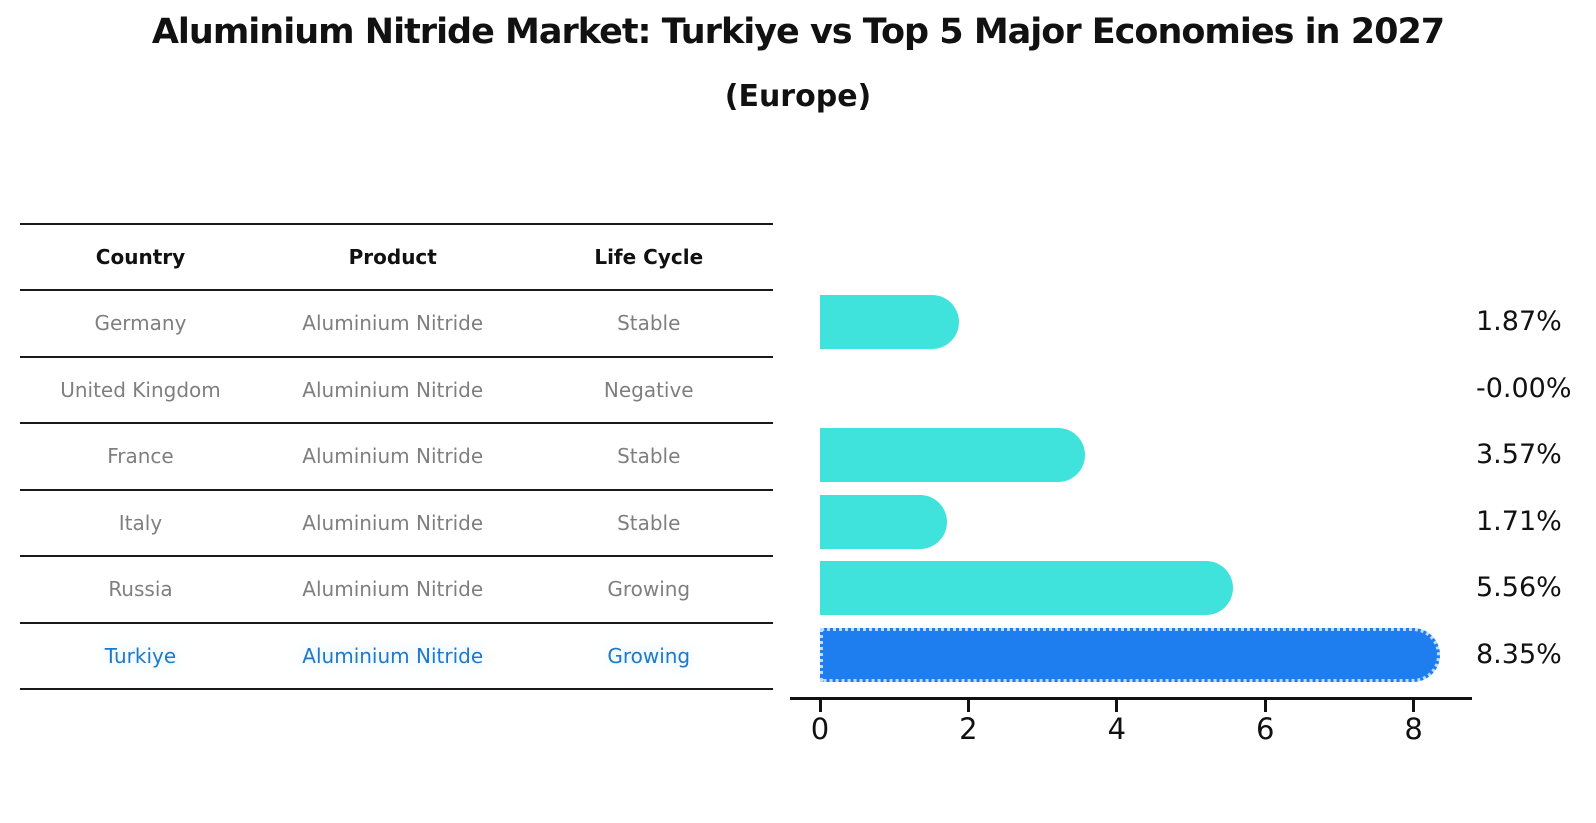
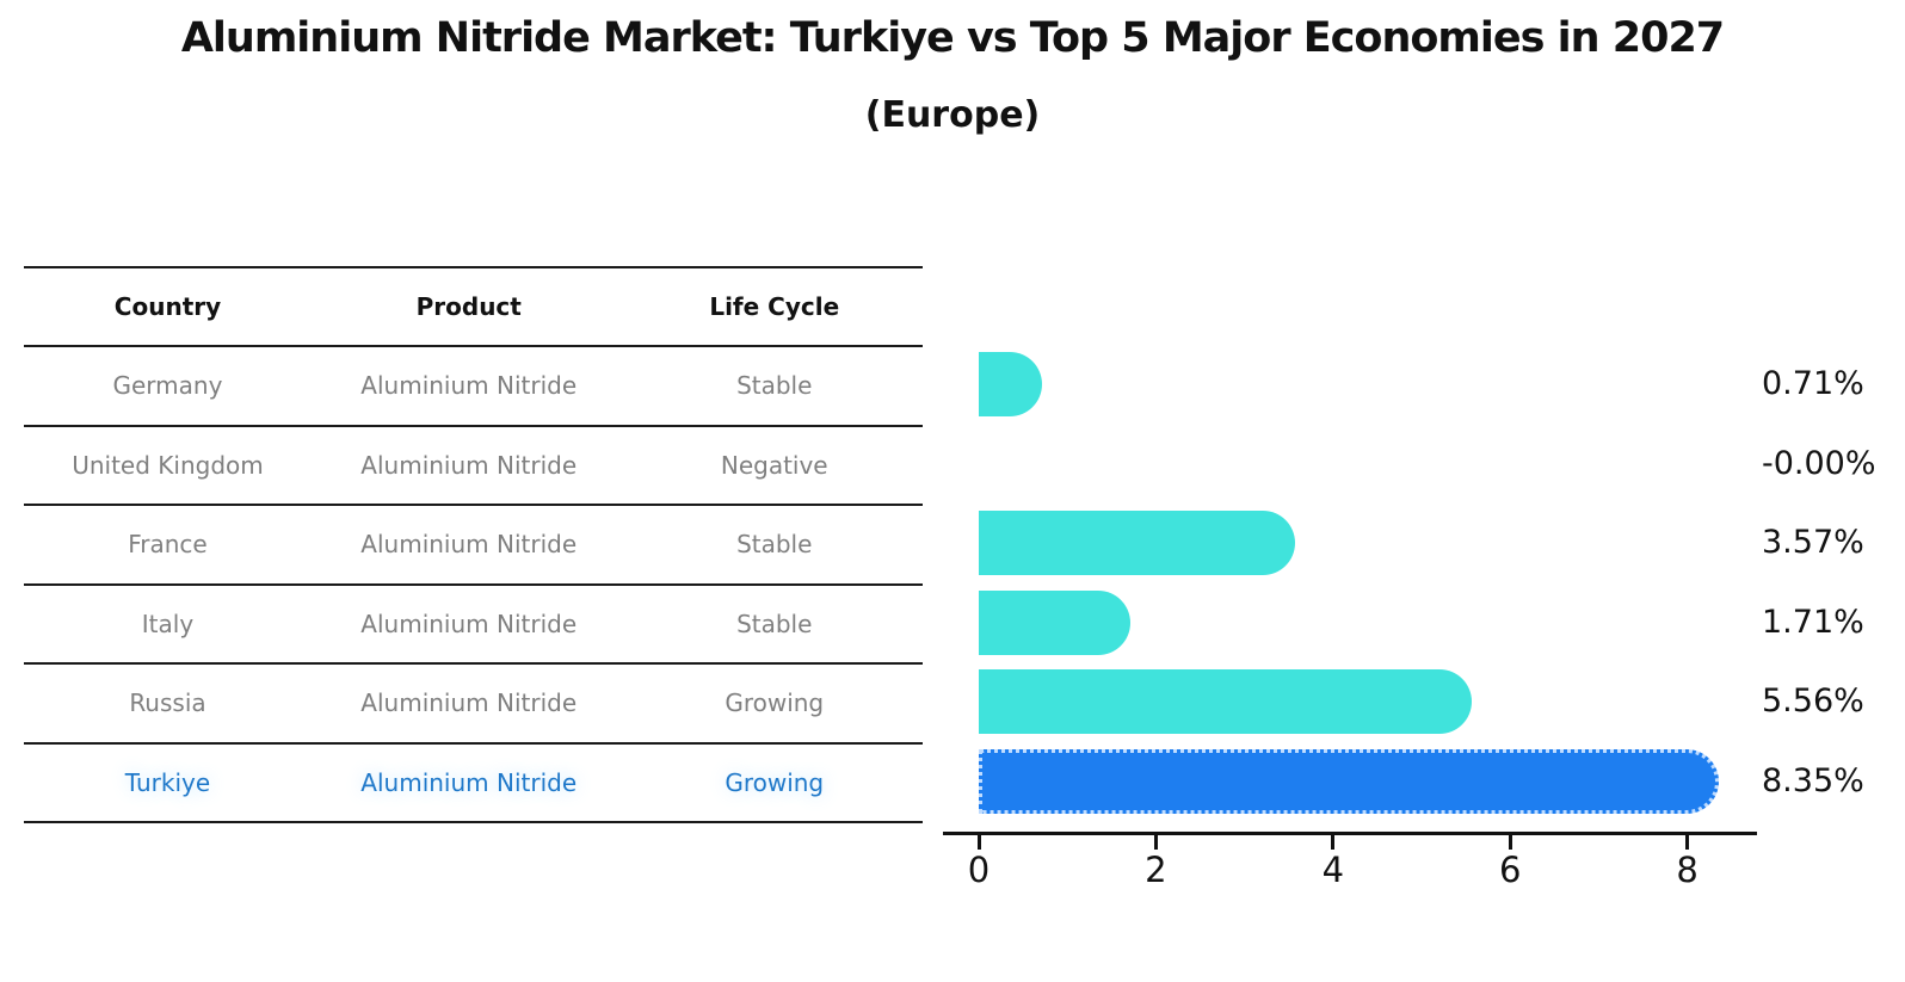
Germany: 1.87% -> 0.71%
